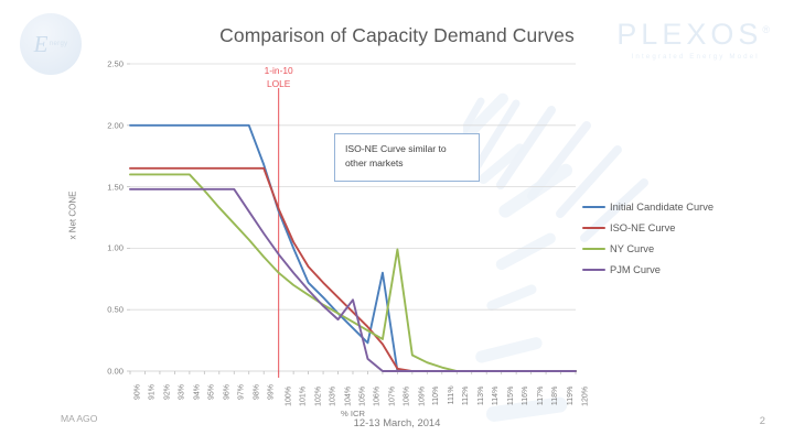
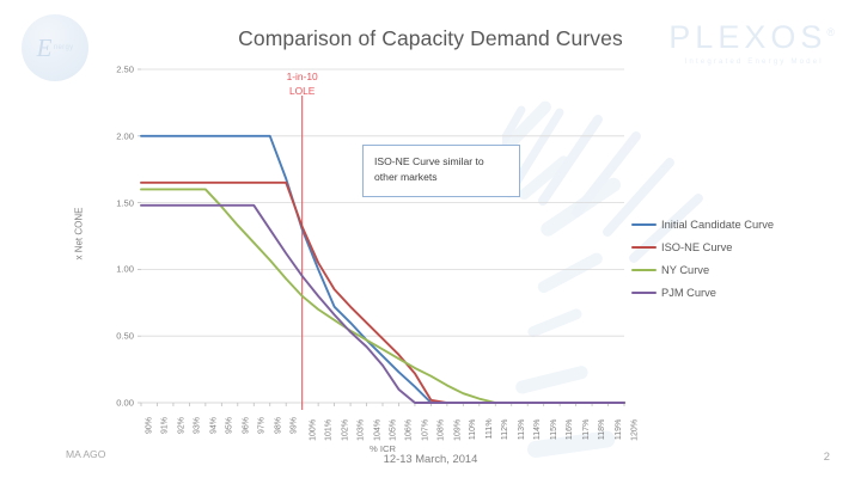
PJM Curve/105%: 0.58 -> 0.28
Initial Candidate Curve/107%: 0.80 -> 0.12
NY Curve/108%: 0.99 -> 0.20
